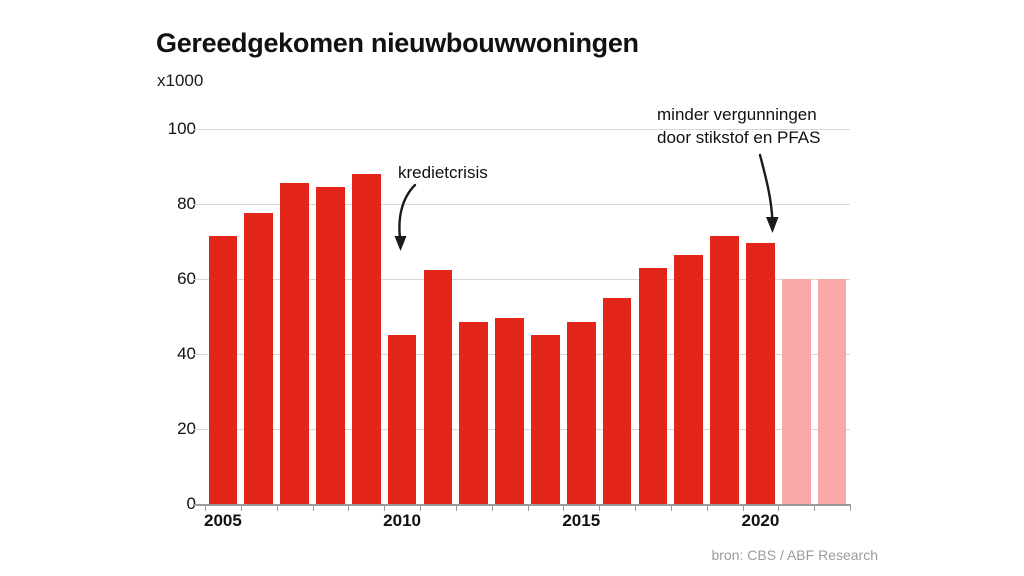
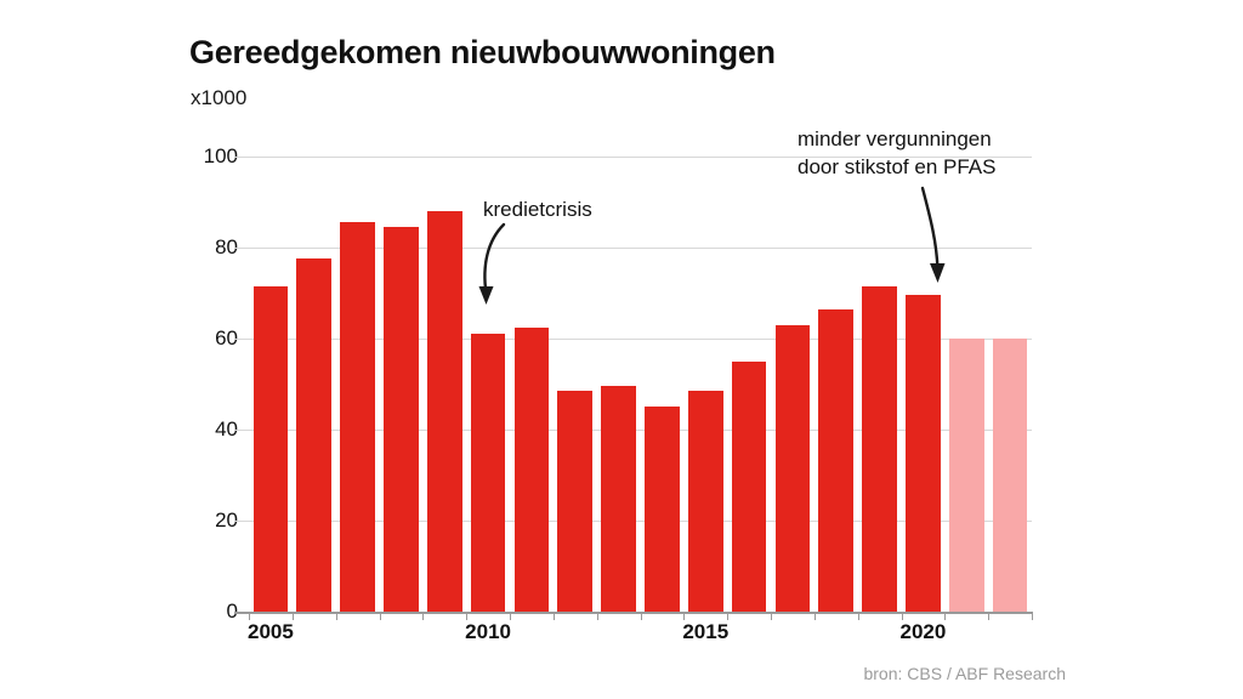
2010: 45 -> 61
